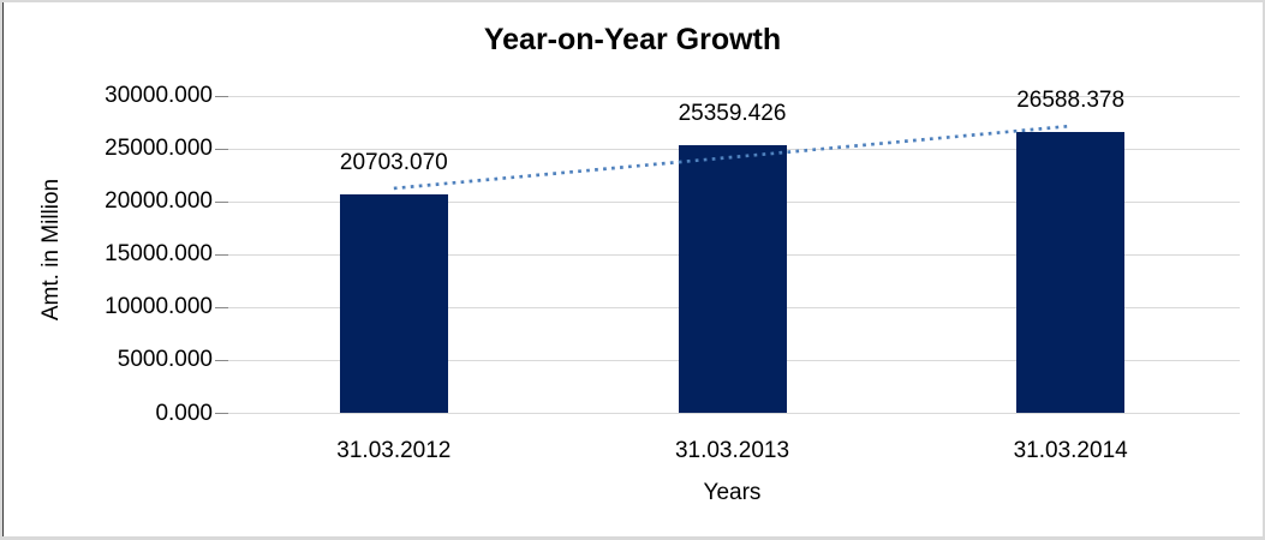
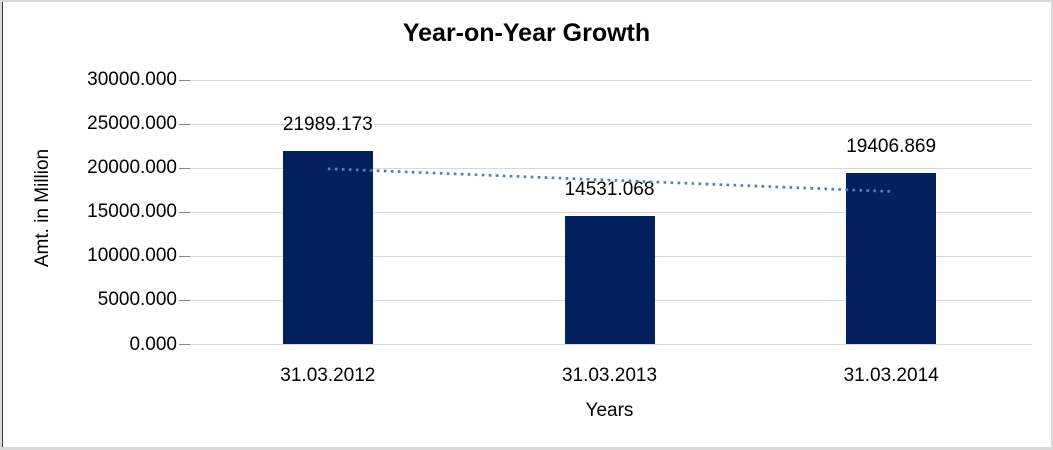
31.03.2012: 20703.070 -> 21989.173
31.03.2013: 25359.426 -> 14531.068
31.03.2014: 26588.378 -> 19406.869
